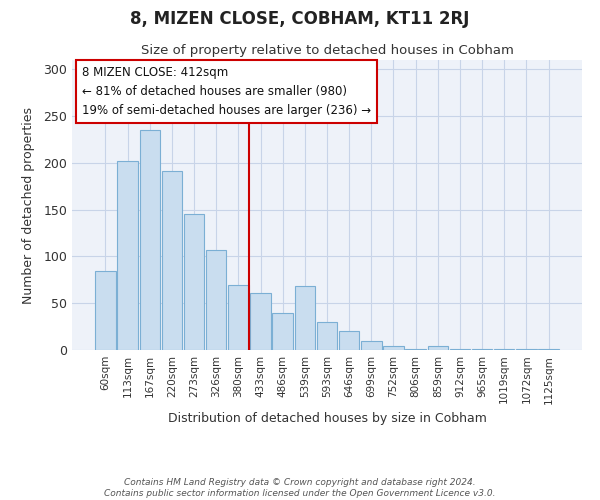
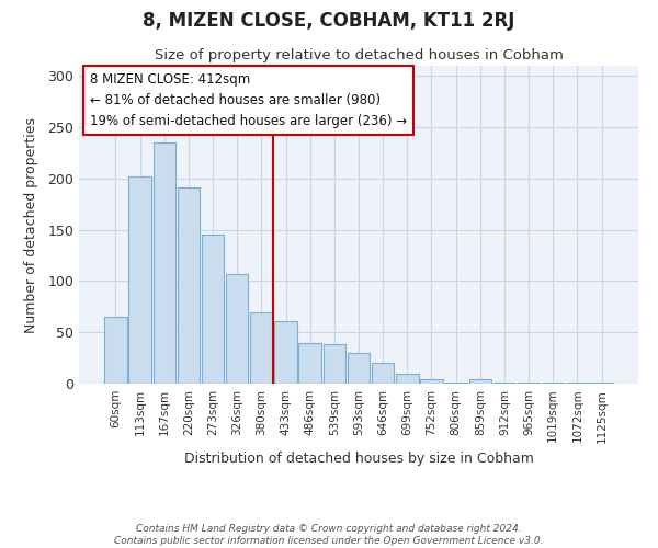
60sqm: 84 -> 65
539sqm: 68 -> 38
